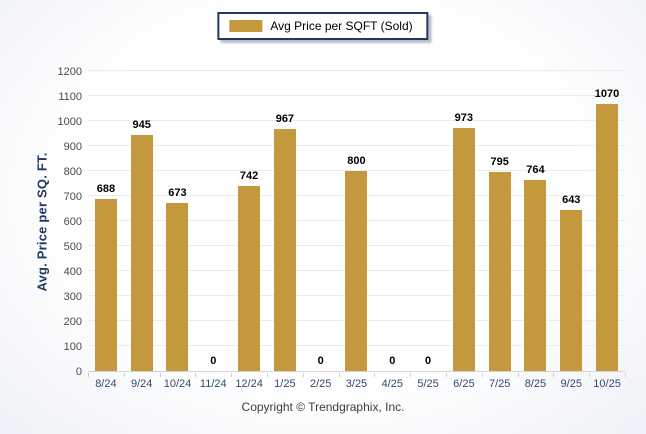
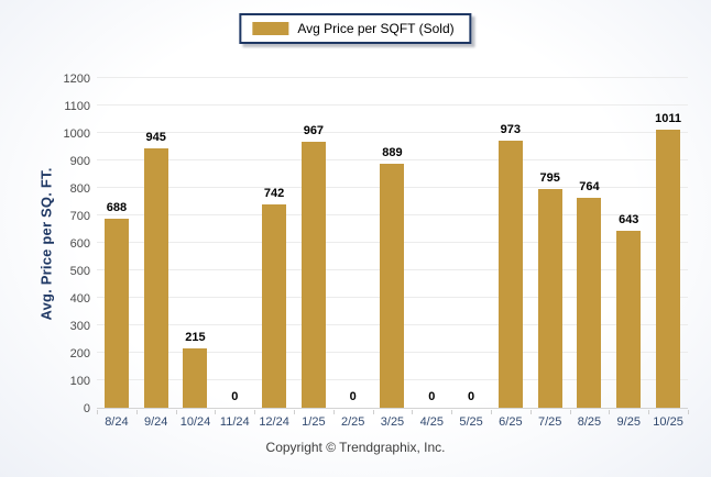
10/24: 673 -> 215
3/25: 800 -> 889
10/25: 1070 -> 1011
